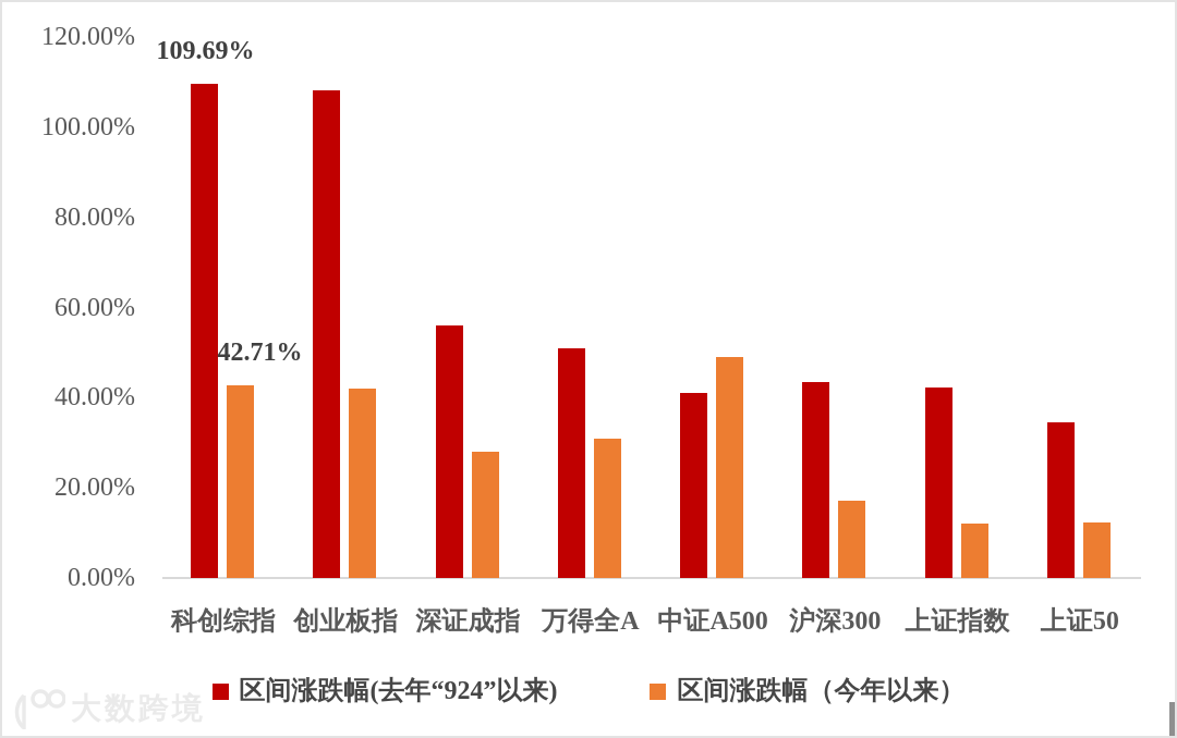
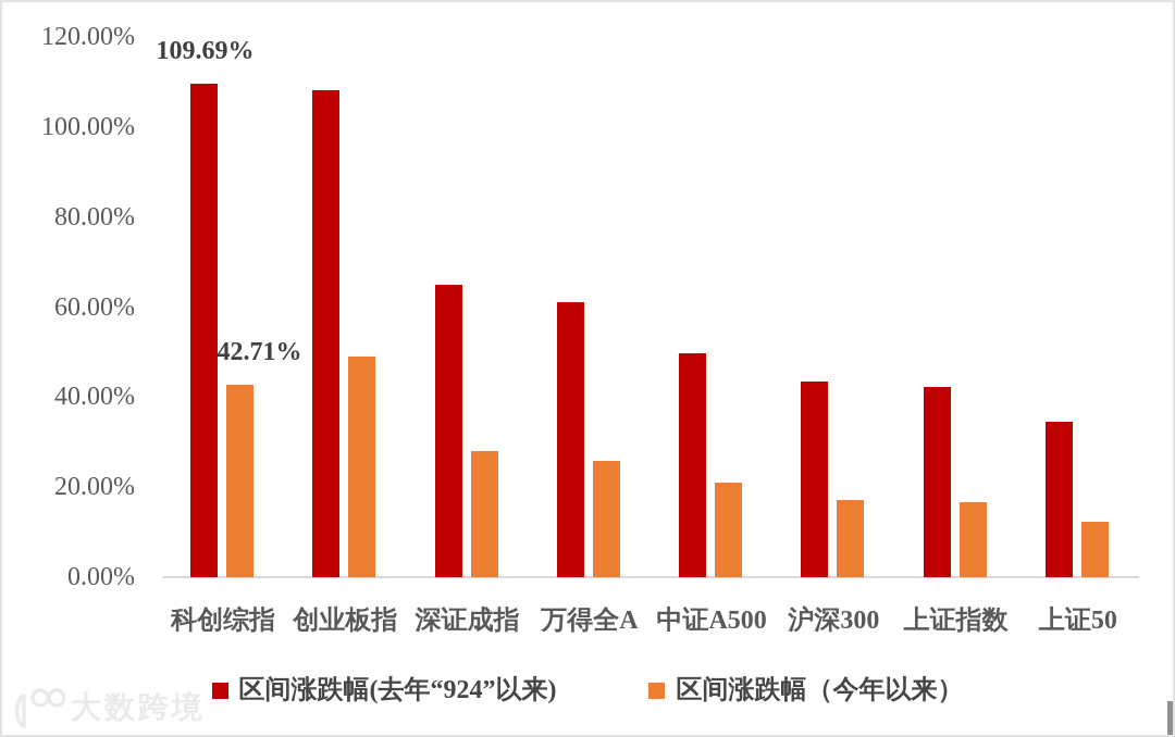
区间涨跌幅（今年以来）/创业板指: 42% -> 49%
区间涨跌幅(去年“924”以来)/深证成指: 56% -> 65%
区间涨跌幅(去年“924”以来)/万得全A: 51% -> 61%
区间涨跌幅（今年以来）/万得全A: 31% -> 26%
区间涨跌幅(去年“924”以来)/中证A500: 41% -> 50%
区间涨跌幅（今年以来）/中证A500: 49% -> 21%
区间涨跌幅（今年以来）/上证指数: 12% -> 17%
